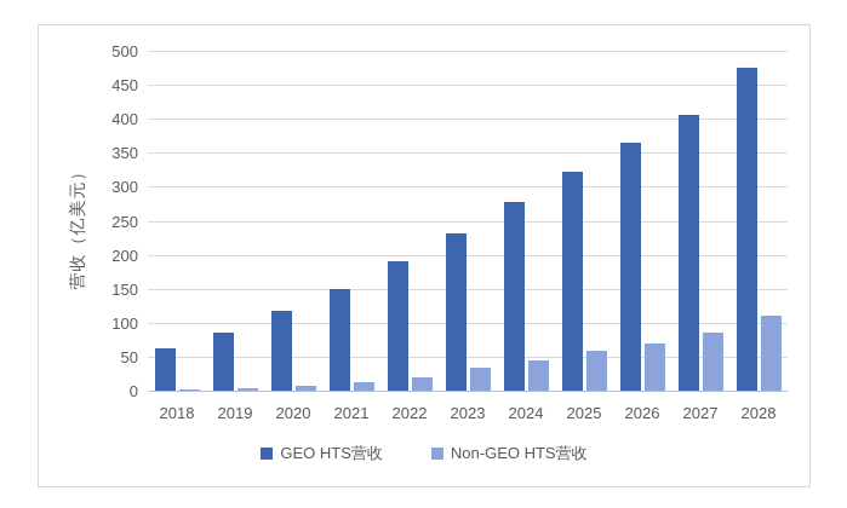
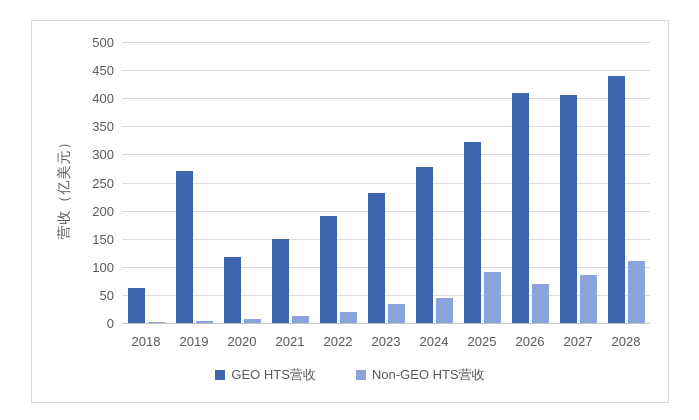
GEO HTS营收/2019: 80 -> 270
Non-GEO HTS营收/2025: 60 -> 90
GEO HTS营收/2026: 360 -> 410
GEO HTS营收/2028: 480 -> 440
